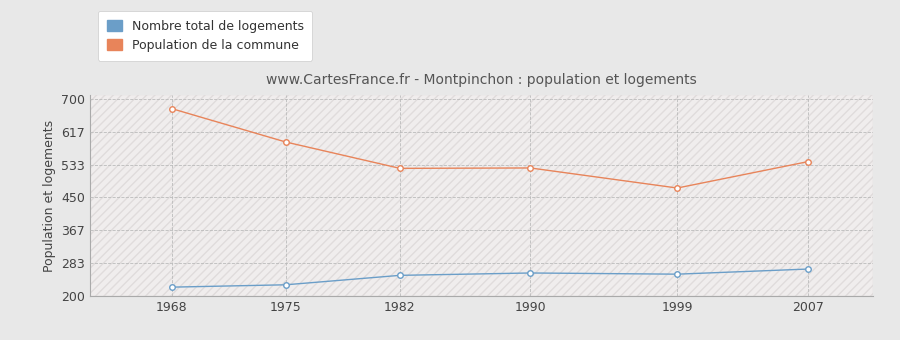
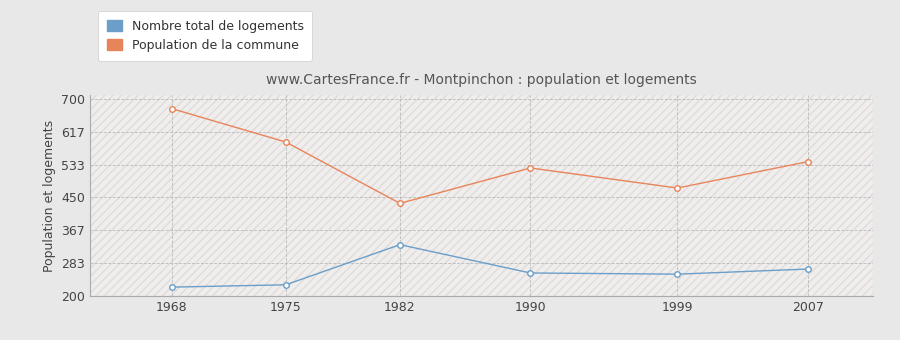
Population de la commune/1982: 524 -> 435
Nombre total de logements/1982: 252 -> 330
